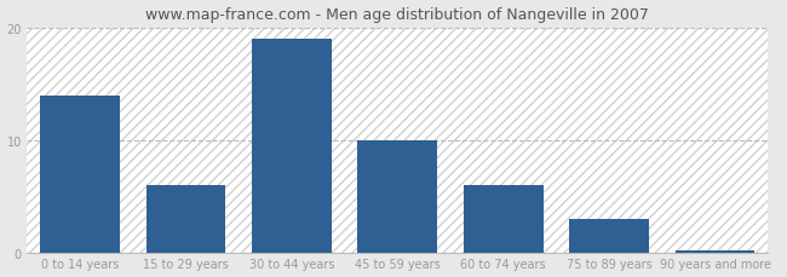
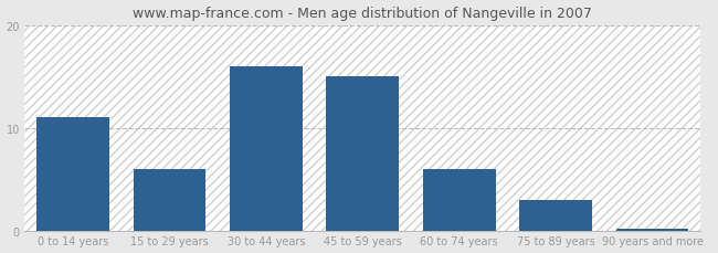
0 to 14 years: 14.0 -> 11.0
30 to 44 years: 19.0 -> 16.0
45 to 59 years: 10.0 -> 15.0
